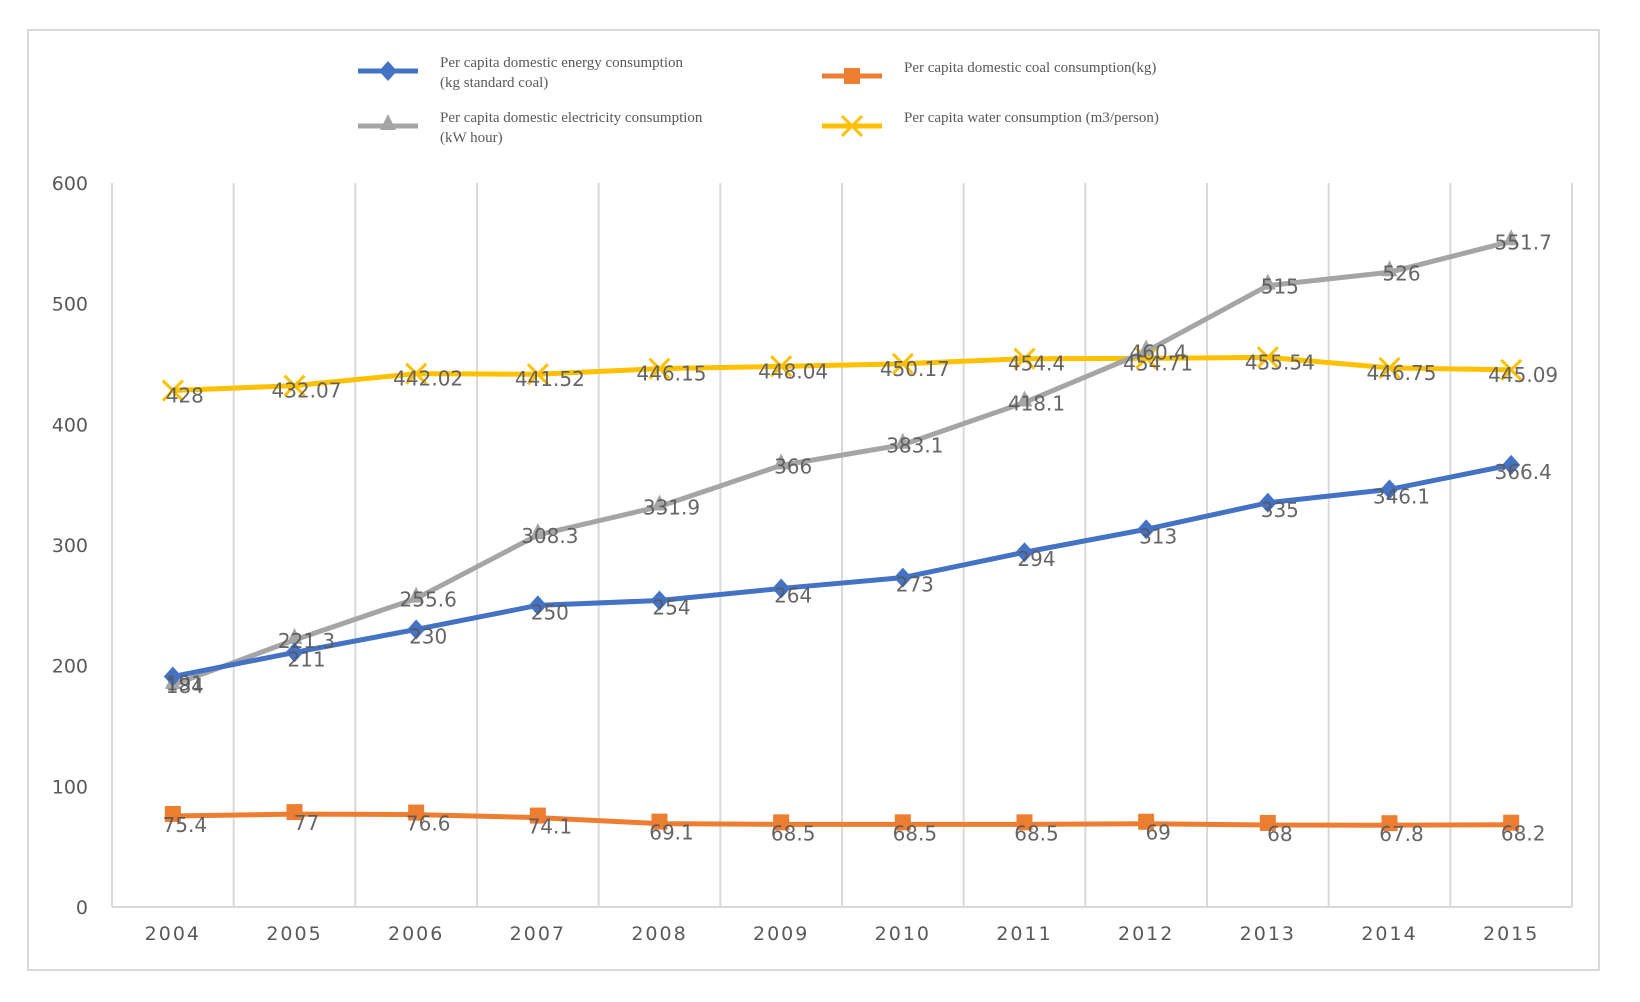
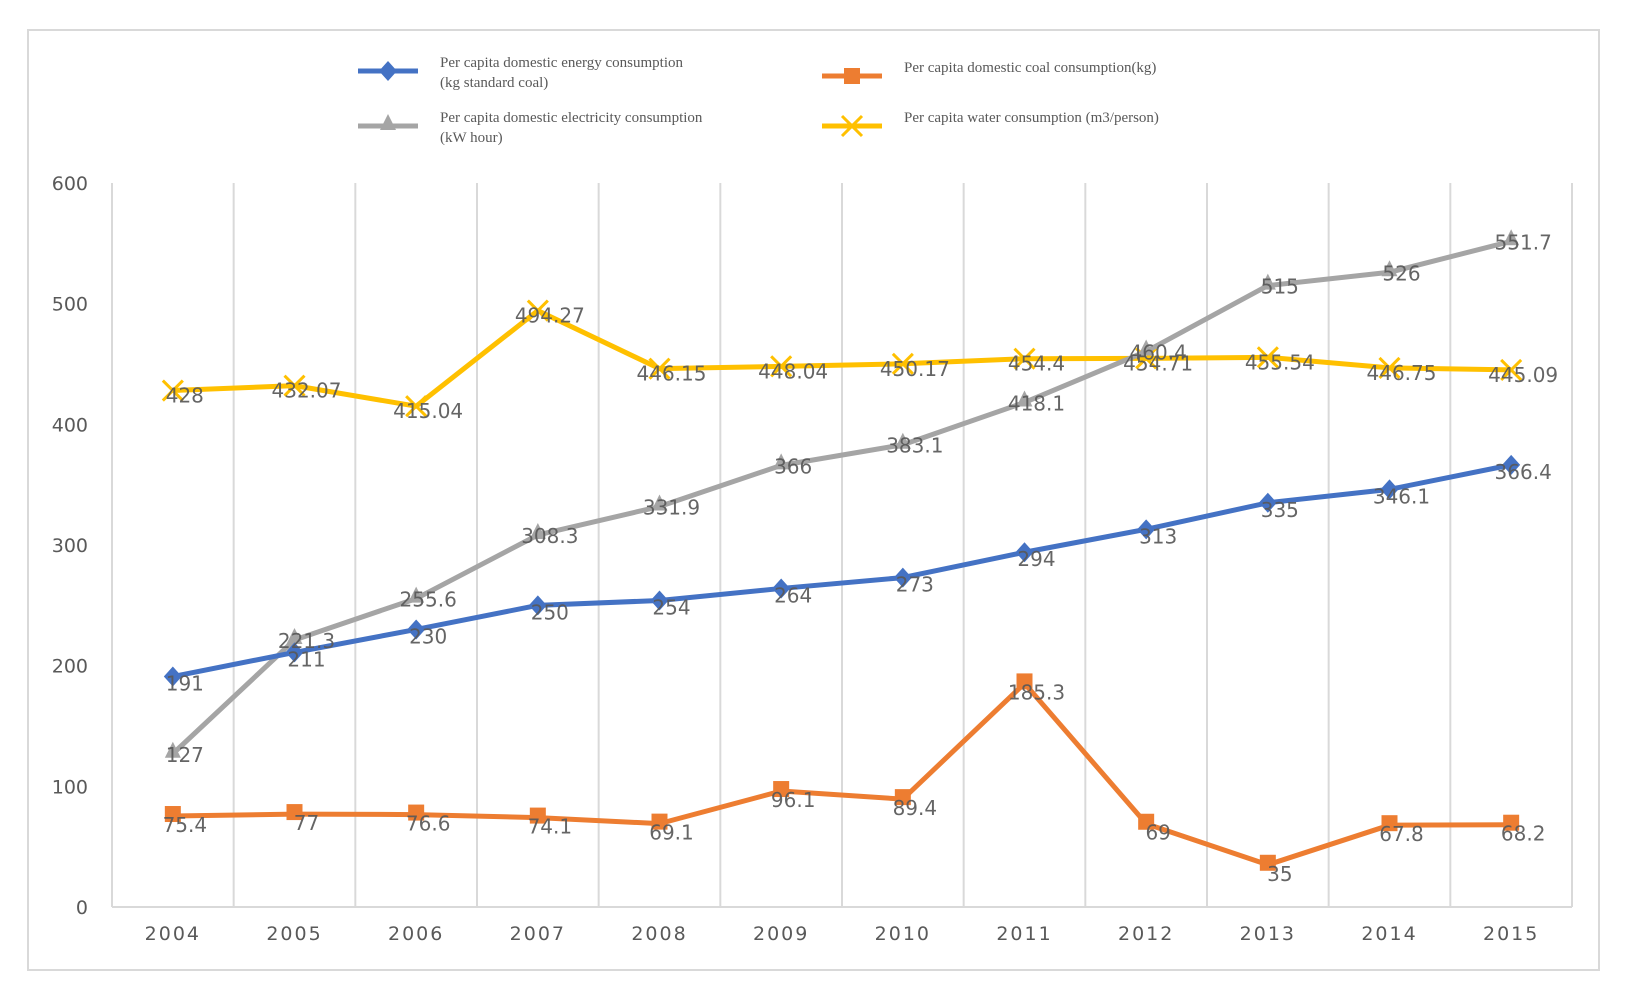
Per capita domestic electricity consumption (kW hour)/2004: 184 -> 127
Per capita water consumption (m3/person)/2006: 442.02 -> 415.04
Per capita water consumption (m3/person)/2007: 441.52 -> 494.27
Per capita domestic coal consumption(kg)/2009: 68.5 -> 96.1
Per capita domestic coal consumption(kg)/2010: 68.5 -> 89.4
Per capita domestic coal consumption(kg)/2011: 68.5 -> 185.3
Per capita domestic coal consumption(kg)/2013: 68 -> 35
